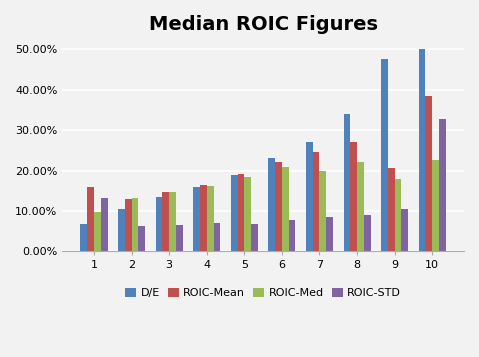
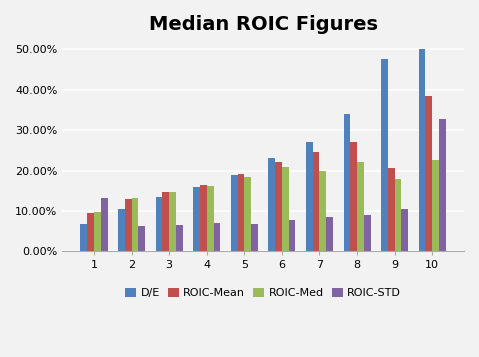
ROIC-Mean/1: 16.0% -> 9.5%
